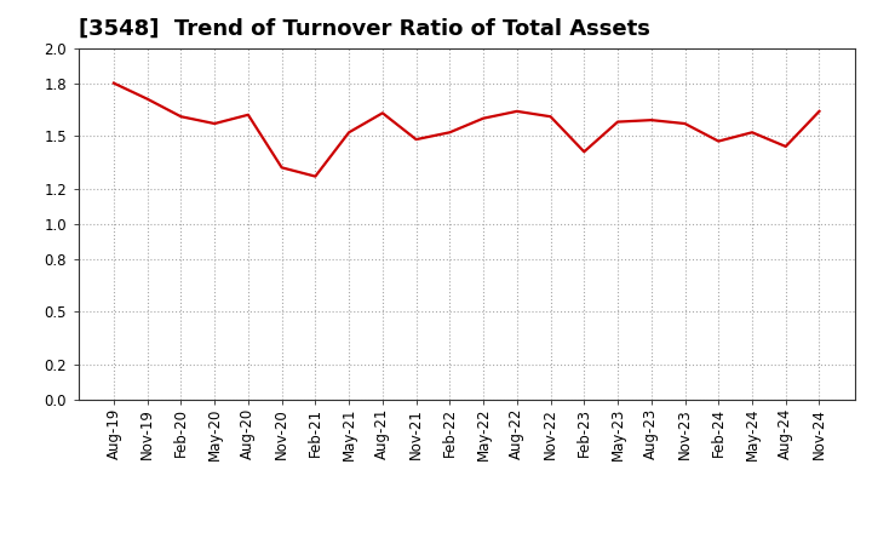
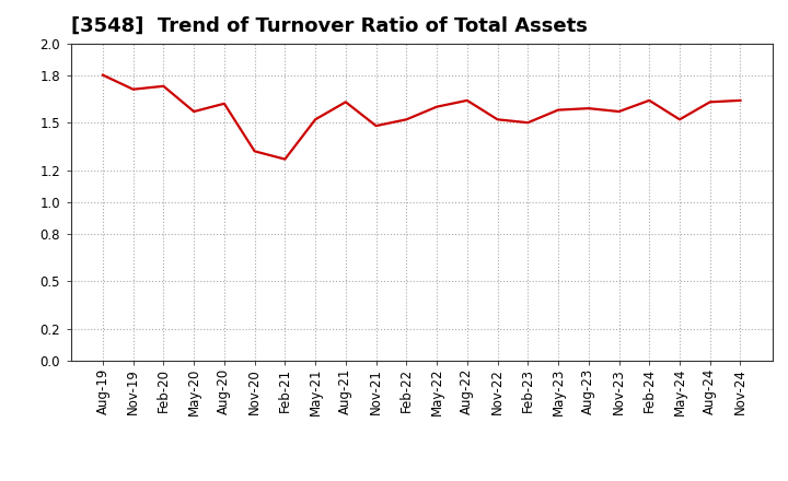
Feb-20: 1.61 -> 1.73
Nov-22: 1.61 -> 1.52
Feb-23: 1.41 -> 1.50
Feb-24: 1.47 -> 1.64
Aug-24: 1.44 -> 1.63
